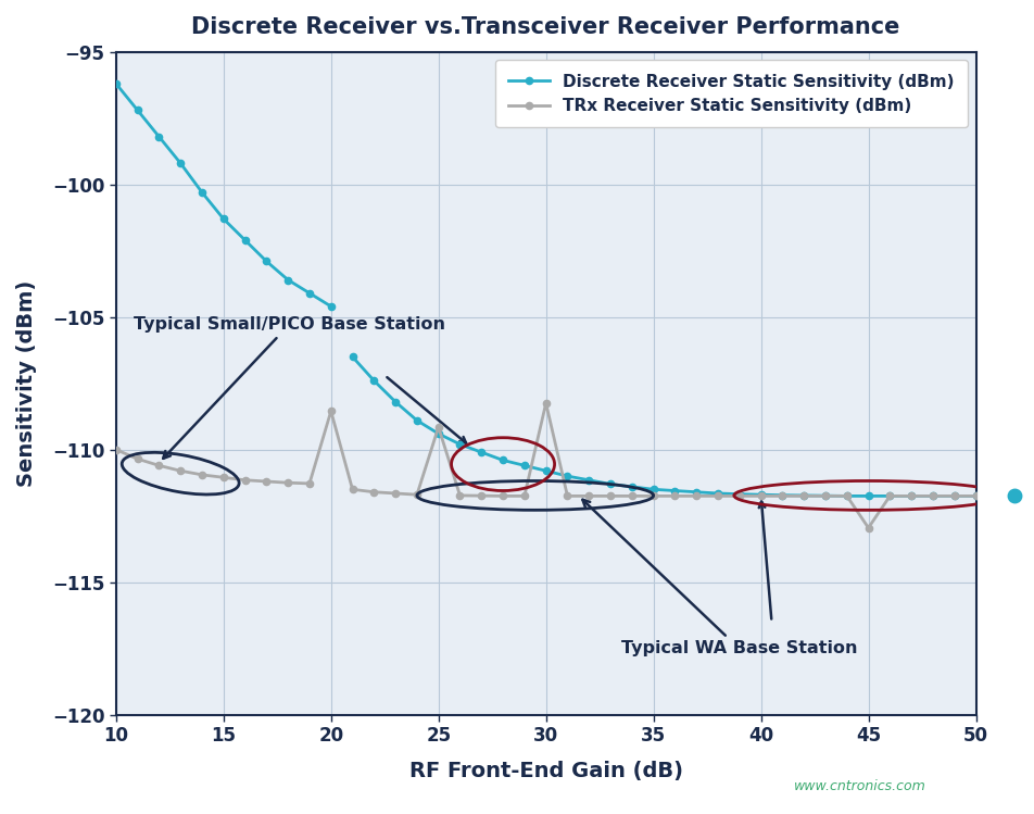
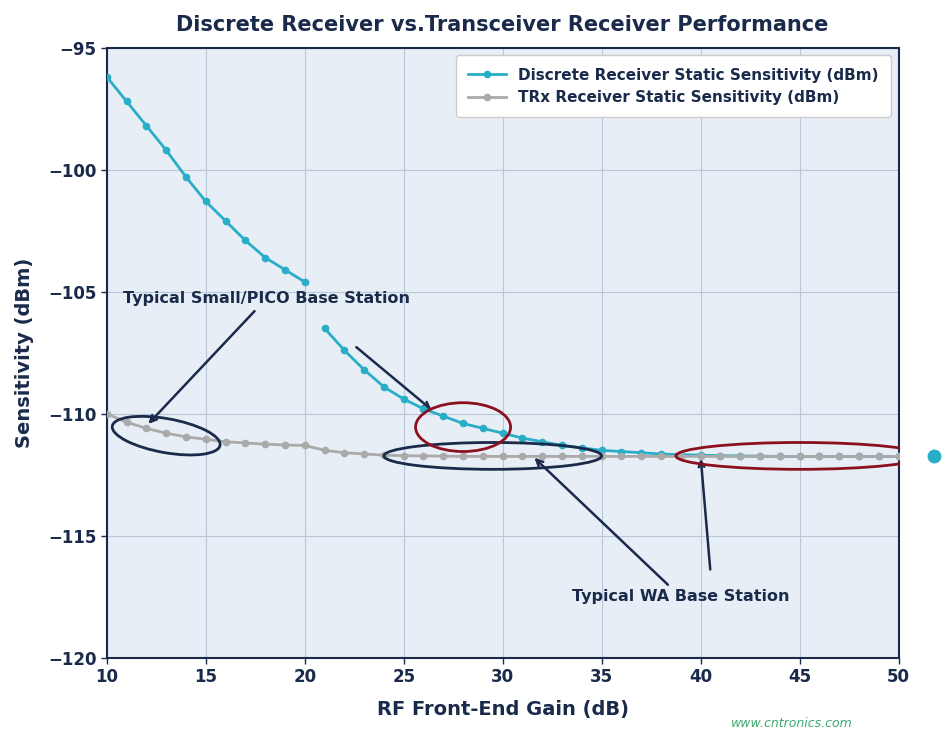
TRx Receiver Static Sensitivity (dBm)/20: -108.55 -> -111.30
TRx Receiver Static Sensitivity (dBm)/25: -109.15 -> -111.72
TRx Receiver Static Sensitivity (dBm)/30: -108.25 -> -111.75
TRx Receiver Static Sensitivity (dBm)/45: -112.95 -> -111.75
